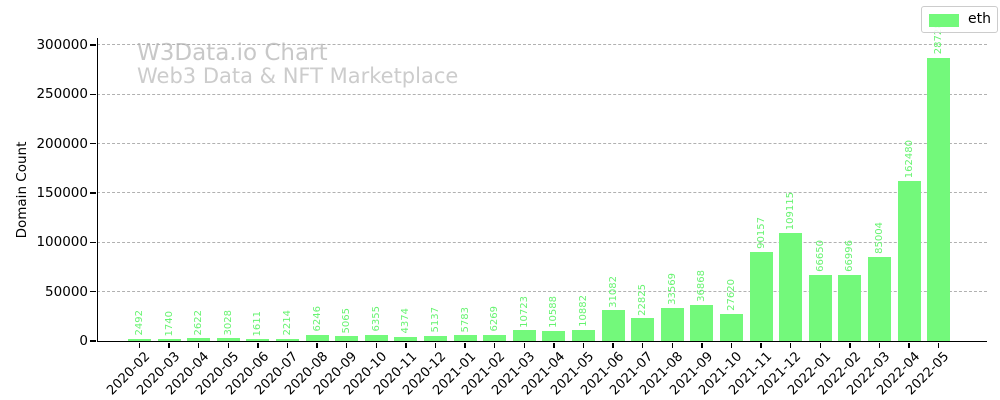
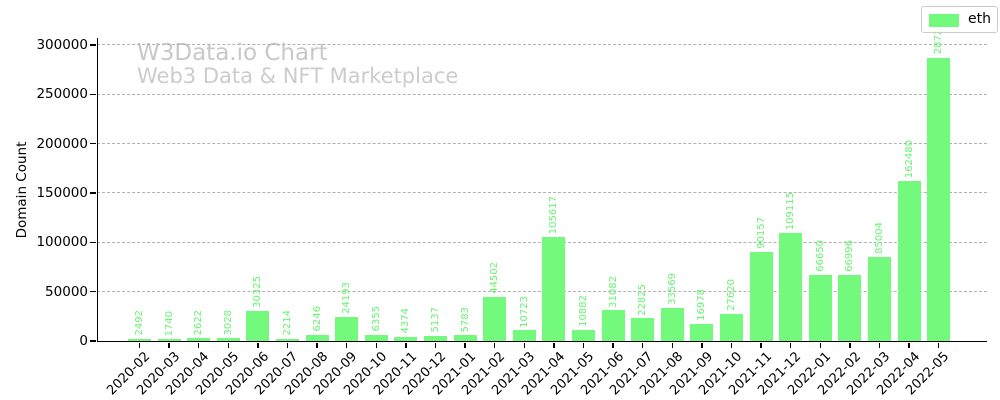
2020-06: 1611 -> 30325
2020-09: 5065 -> 24193
2021-02: 6269 -> 44502
2021-04: 10588 -> 105617
2021-09: 36868 -> 16978
